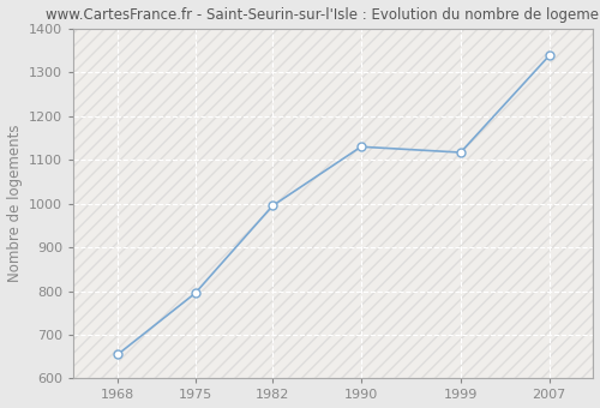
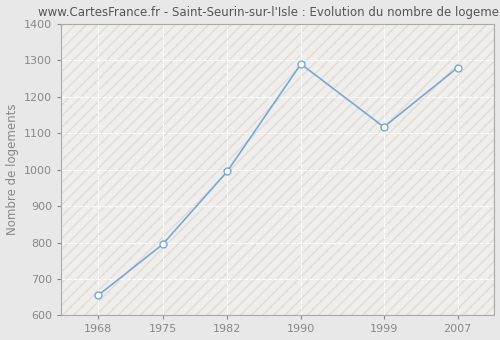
1990: 1130 -> 1290
2007: 1338 -> 1280
